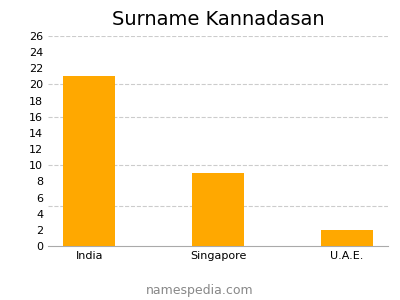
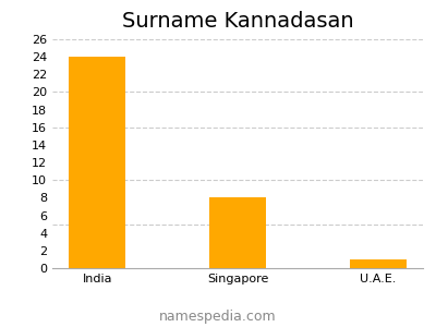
India: 21 -> 24
Singapore: 9 -> 8
U.A.E.: 2 -> 1
